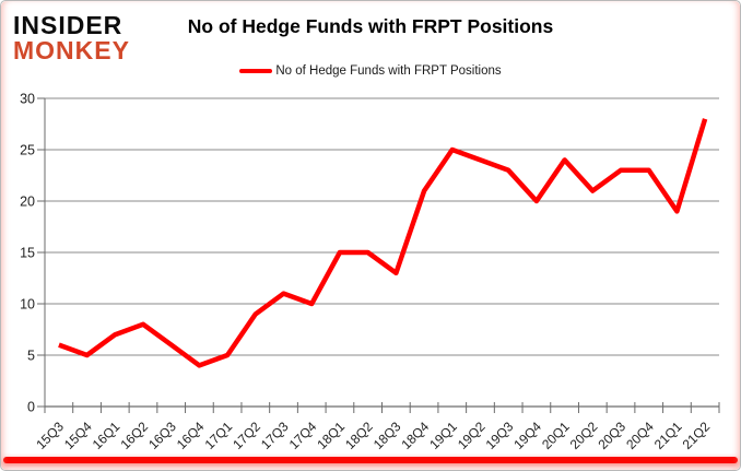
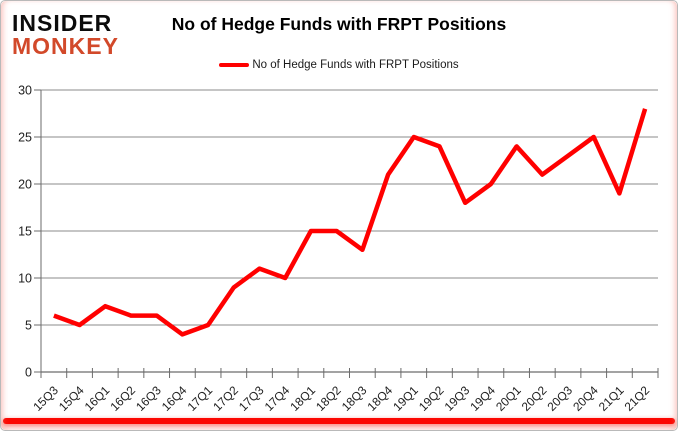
16Q2: 8 -> 6
19Q3: 23 -> 18
20Q4: 23 -> 25
